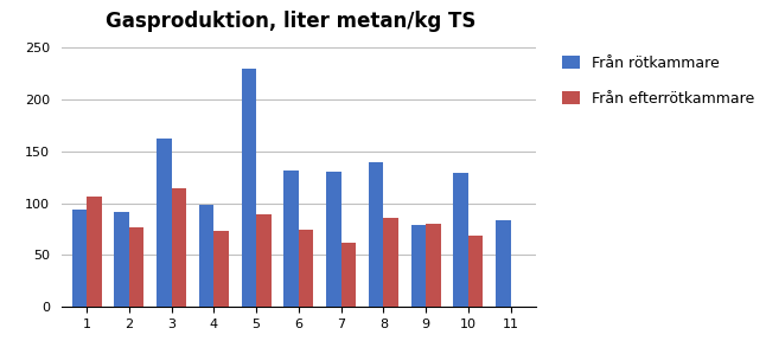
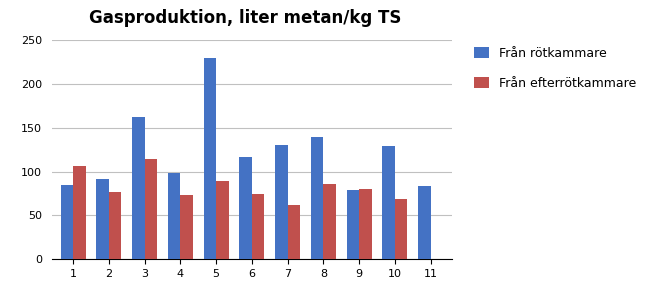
Från rötkammare/1: 94 -> 85
Från rötkammare/6: 132 -> 117
